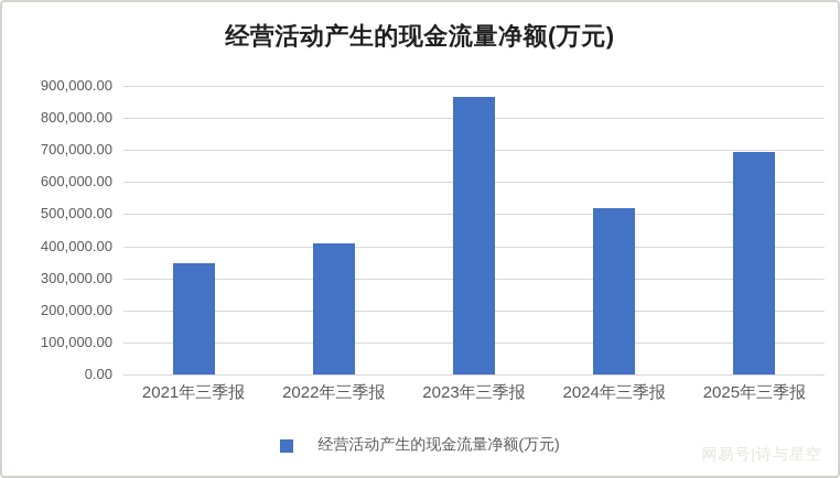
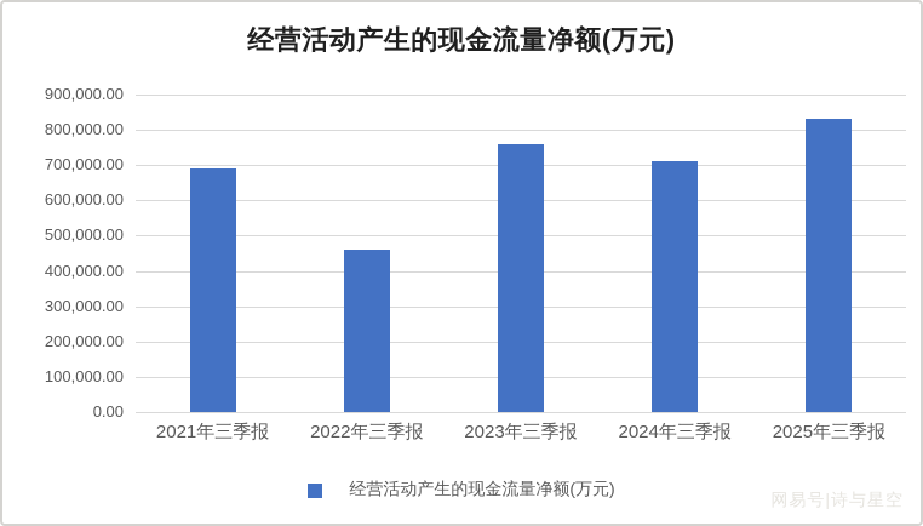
2021年三季报: 350000 -> 690000
2022年三季报: 410000 -> 460000
2023年三季报: 860000 -> 760000
2024年三季报: 520000 -> 710000
2025年三季报: 700000 -> 830000
